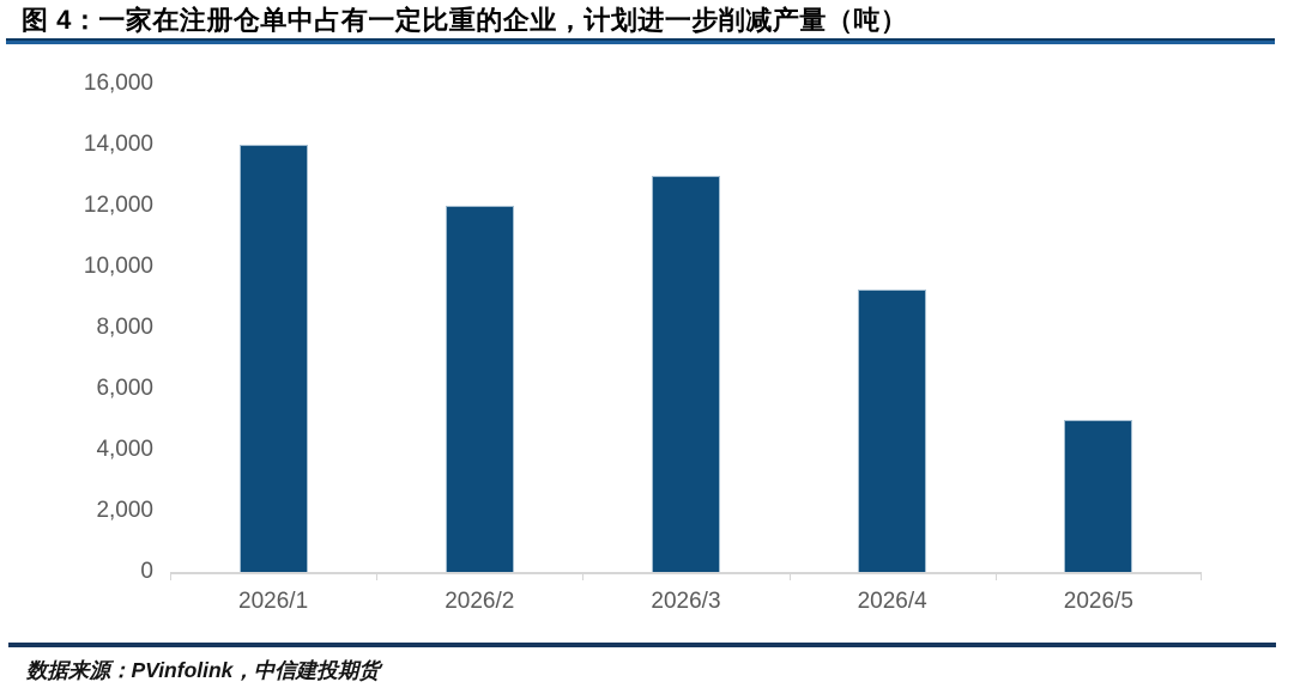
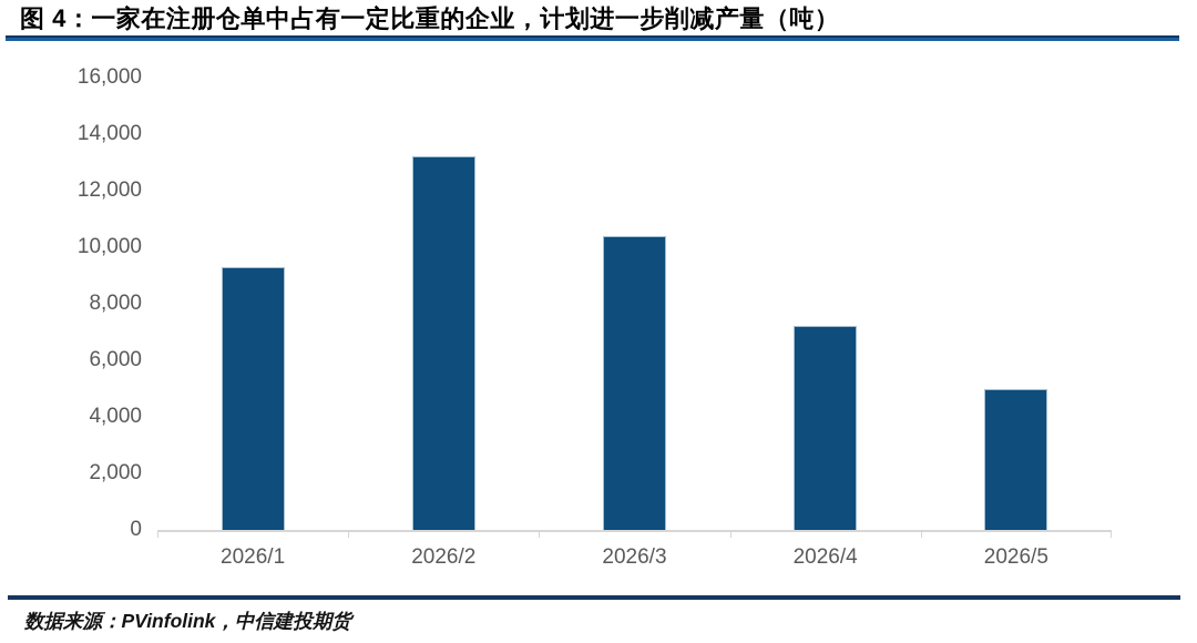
2026/1: 14000 -> 9300
2026/2: 12000 -> 13200
2026/3: 13000 -> 10400
2026/4: 9200 -> 7200
